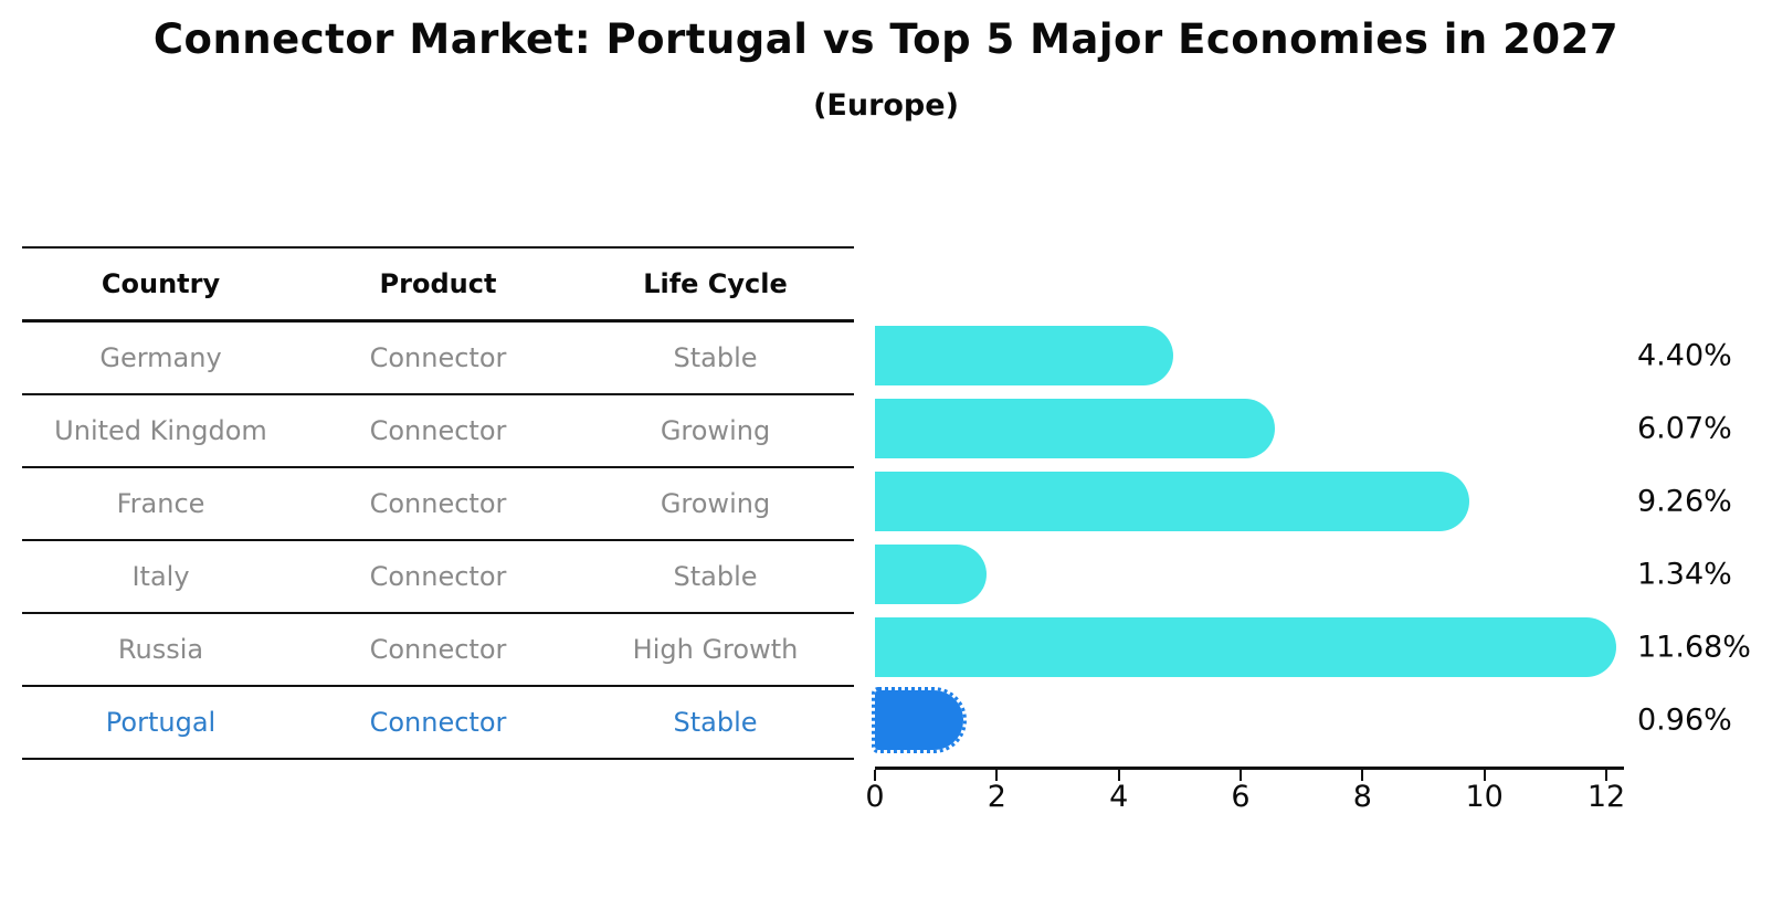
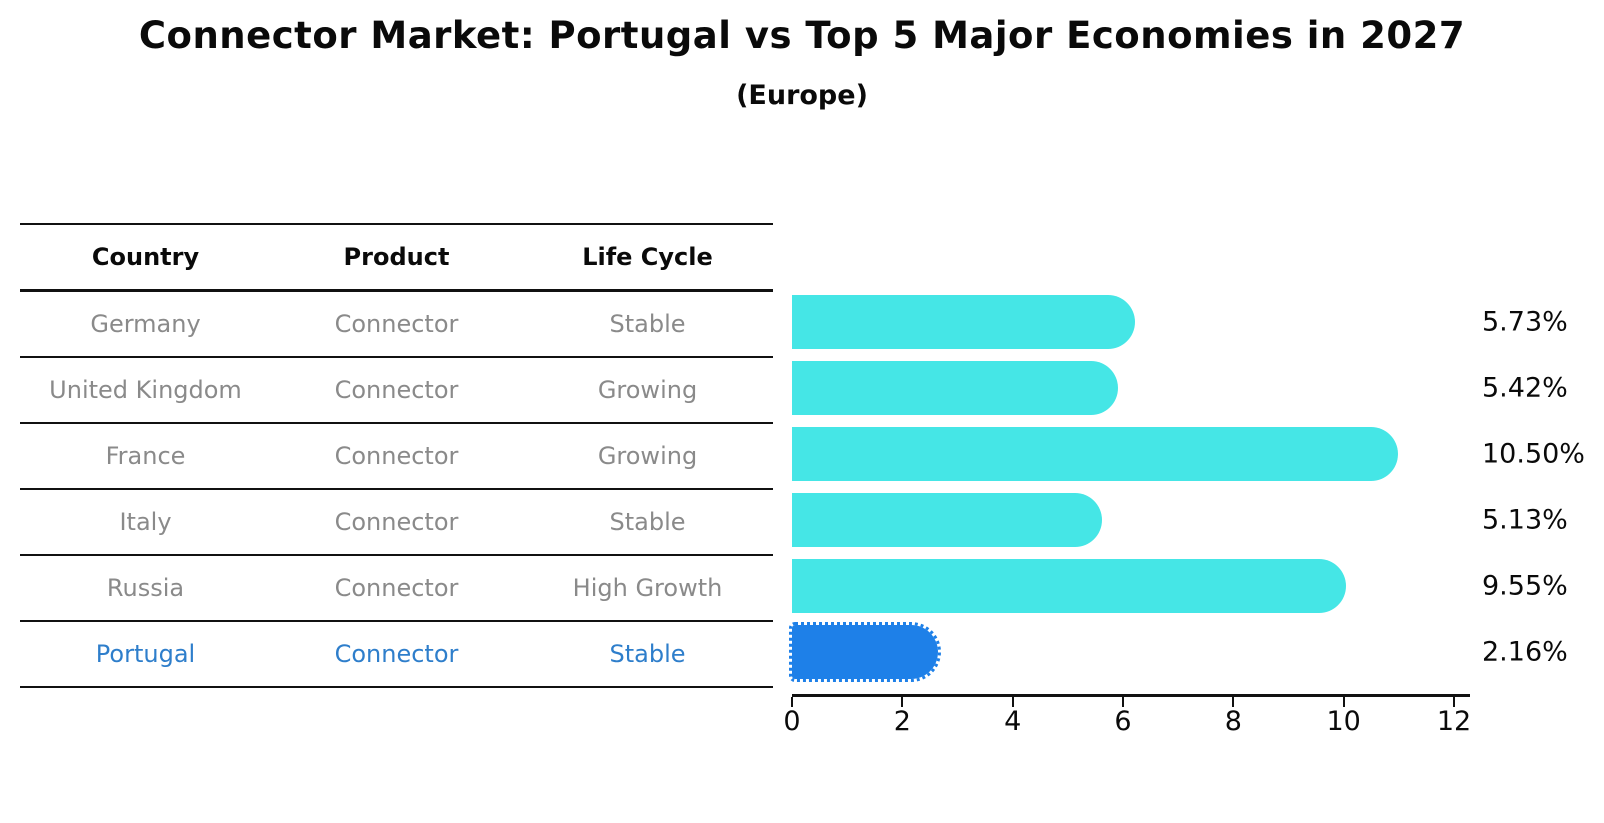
Germany: 4.40% -> 5.73%
United Kingdom: 6.07% -> 5.42%
France: 9.26% -> 10.50%
Italy: 1.34% -> 5.13%
Russia: 11.68% -> 9.55%
Portugal: 0.96% -> 2.16%
